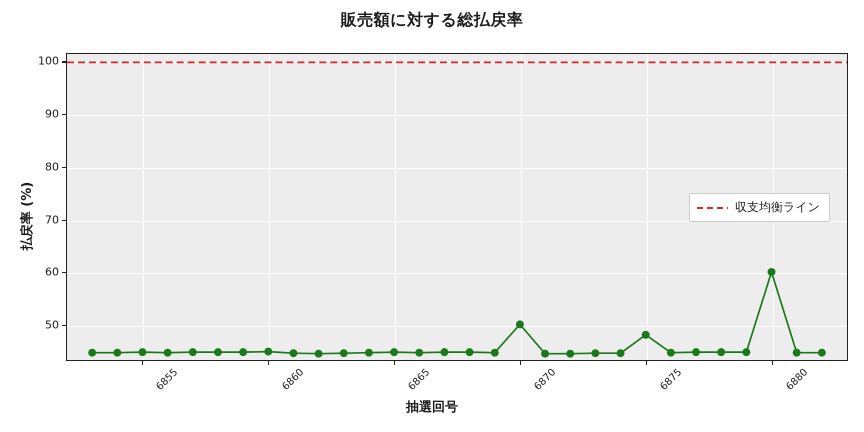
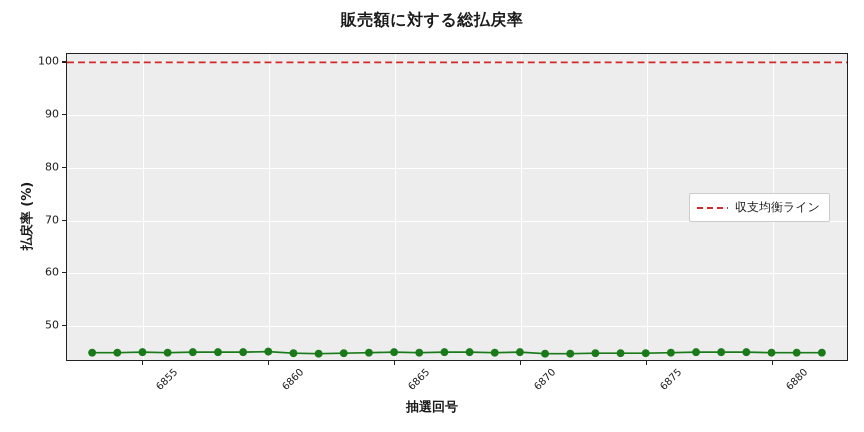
6870: 50 -> 45
6875: 48 -> 44
6880: 60 -> 45
